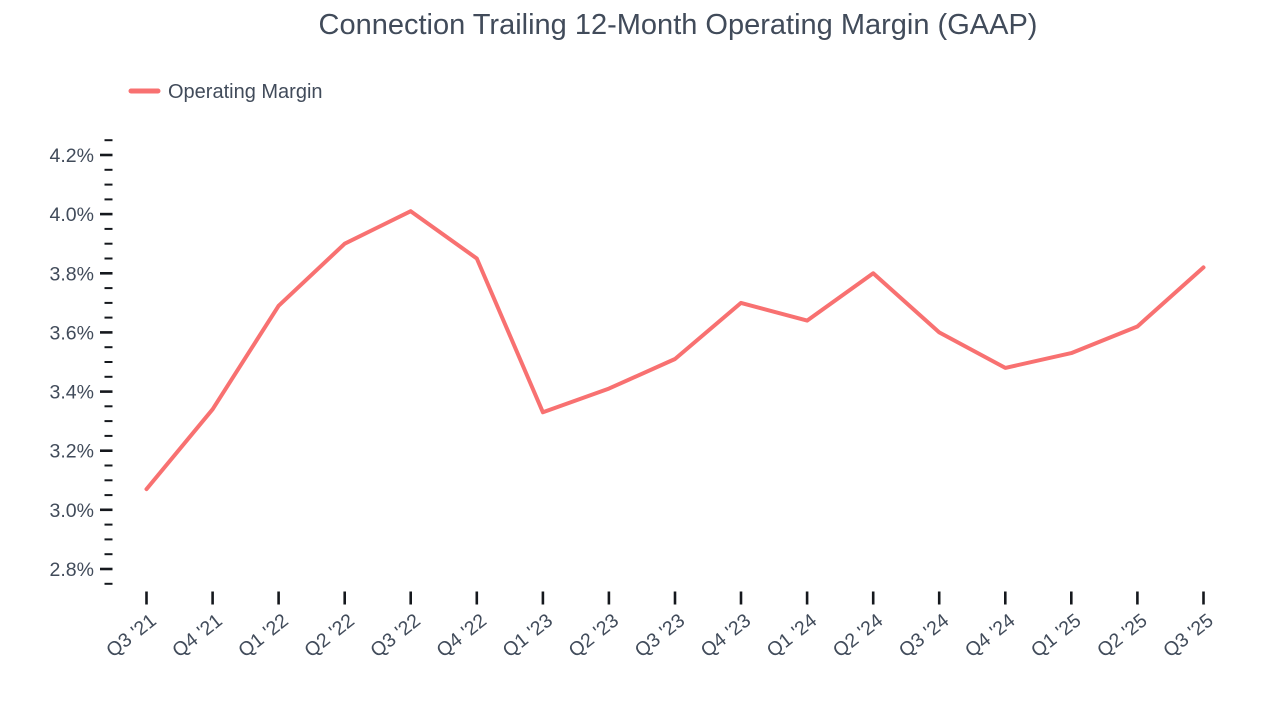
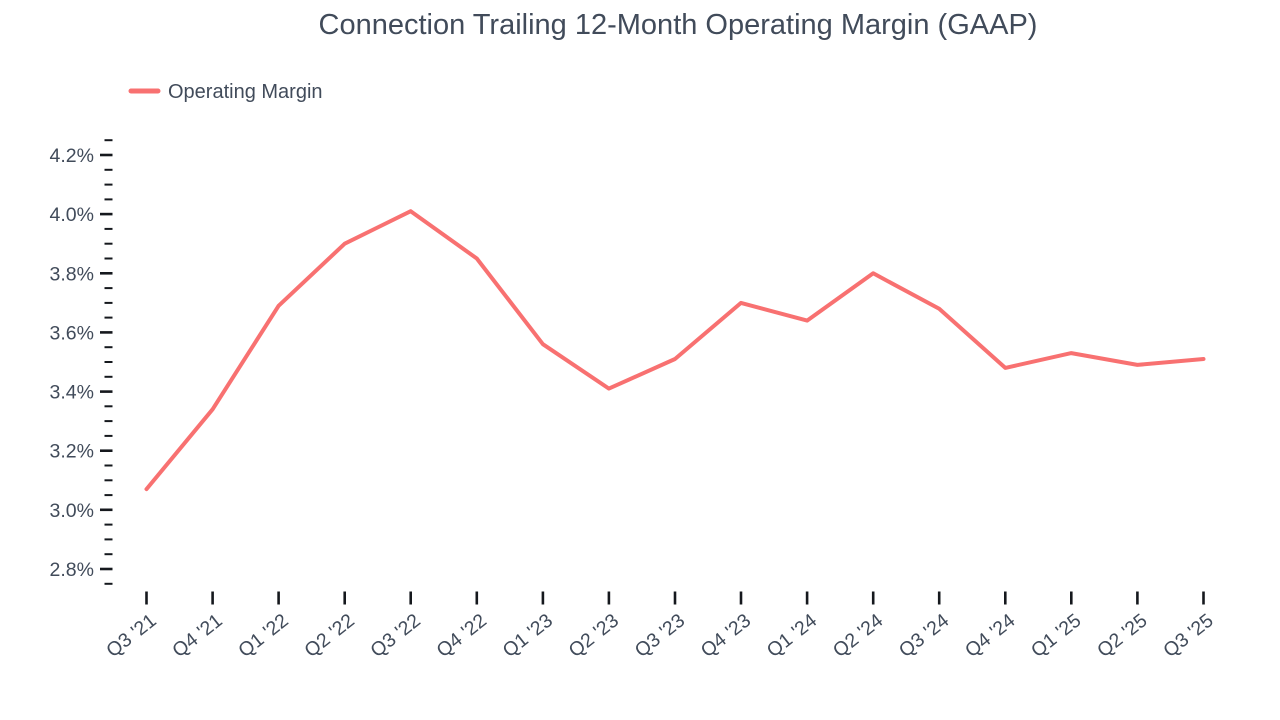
Q1 '23: 3.33% -> 3.56%
Q3 '24: 3.60% -> 3.68%
Q2 '25: 3.62% -> 3.49%
Q3 '25: 3.82% -> 3.51%
